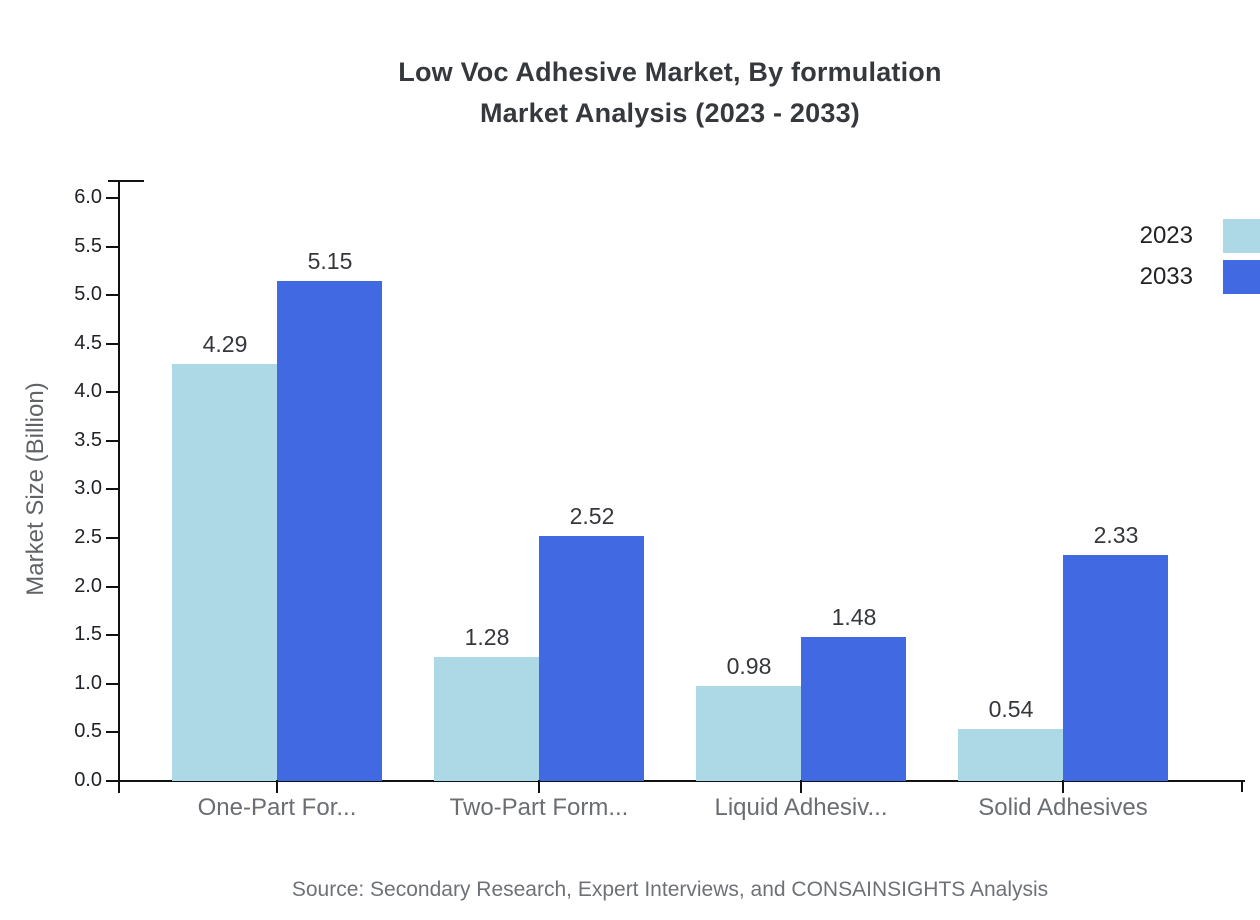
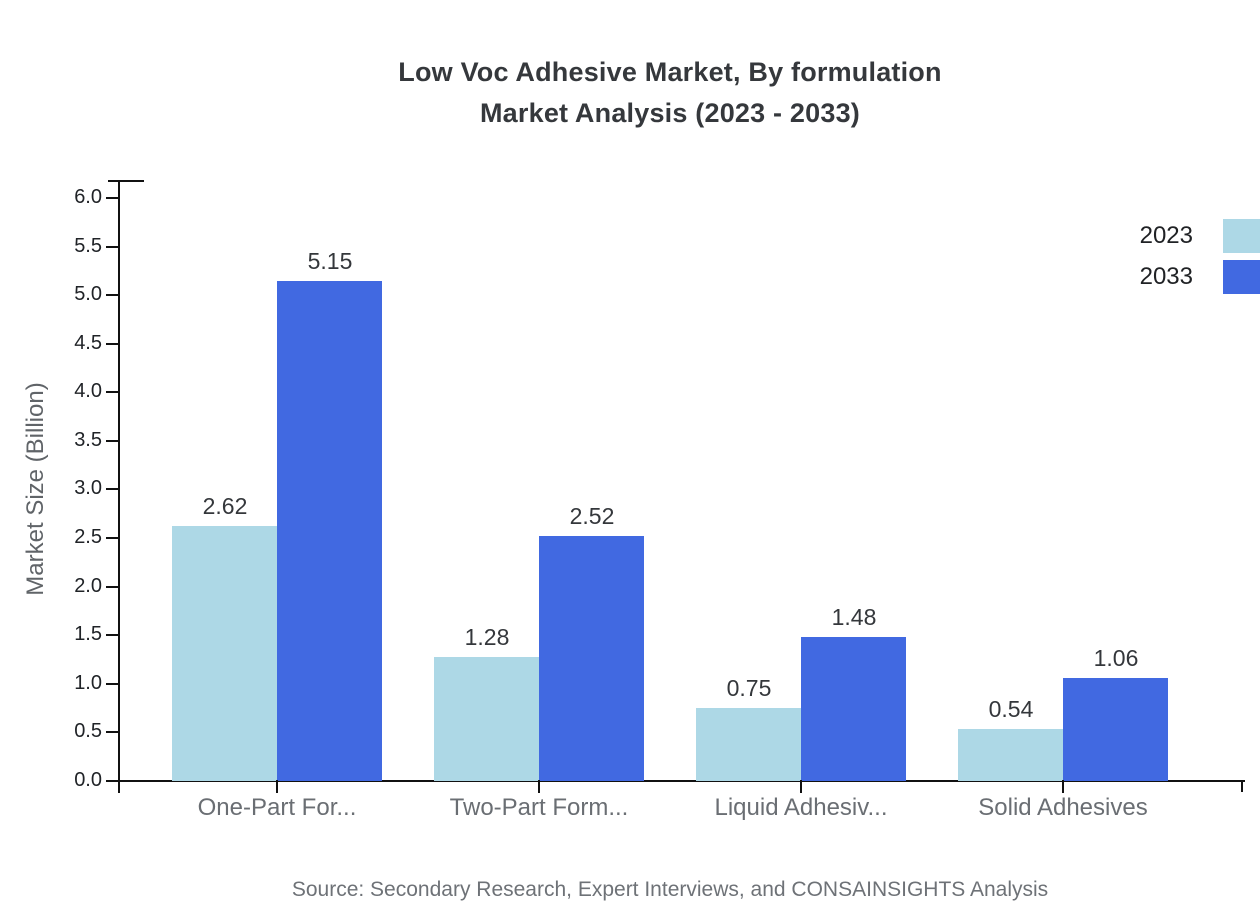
2023/One-Part For...: 4.29 -> 2.62
2023/Liquid Adhesiv...: 0.98 -> 0.75
2033/Solid Adhesives: 2.33 -> 1.06
